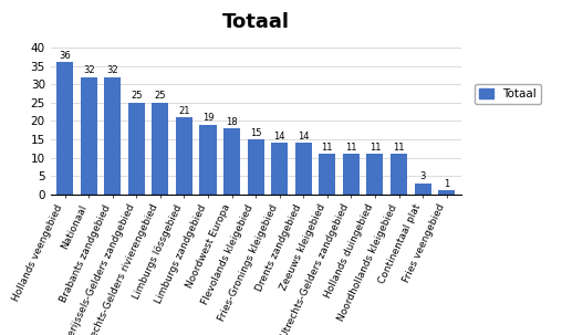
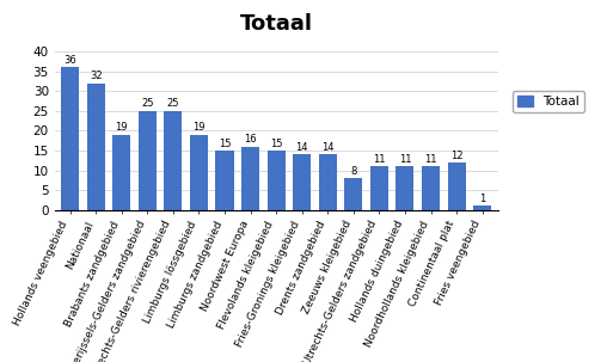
Brabants zandgebied: 32 -> 19
Limburgs lössgebied: 21 -> 19
Limburgs zandgebied: 19 -> 15
Noordwest Europa: 18 -> 16
Zeeuws kleigebied: 11 -> 8
Continentaal plat: 3 -> 12
